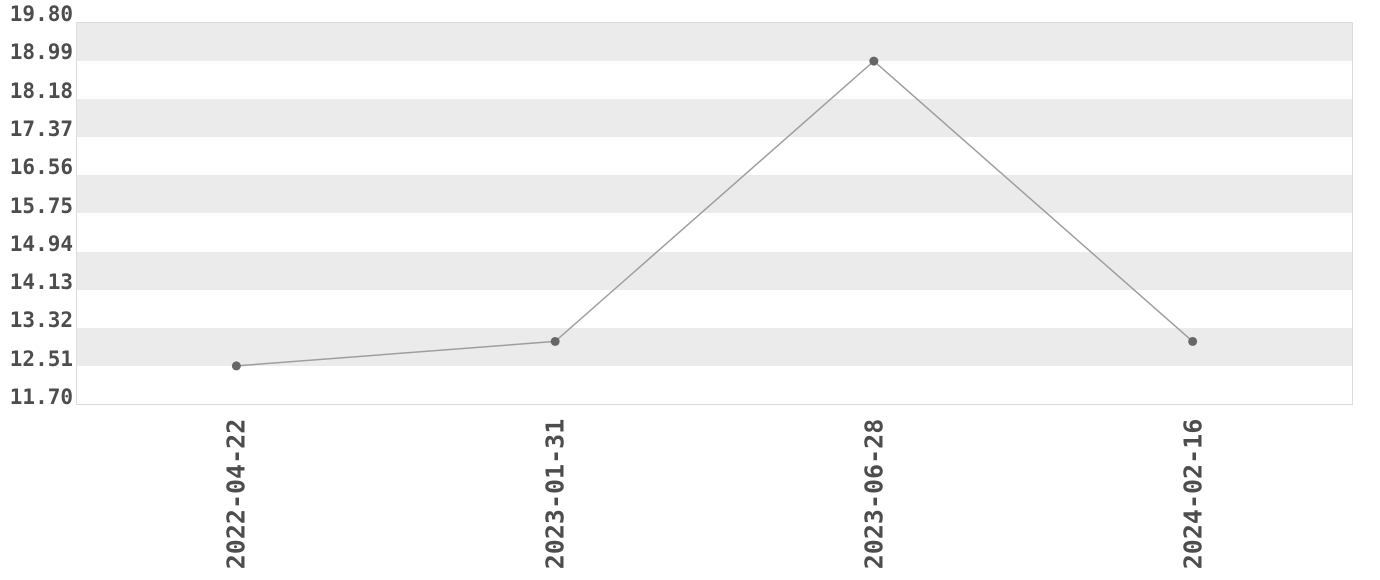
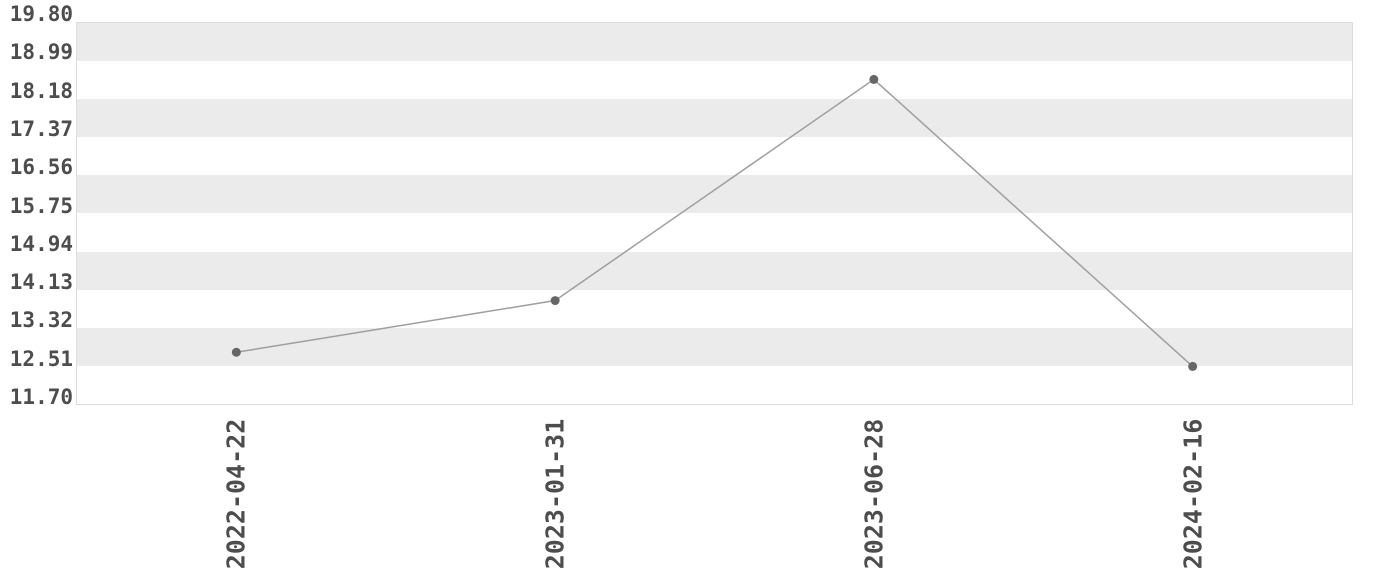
2022-04-22: 12.5 -> 12.8
2023-01-31: 13.0 -> 13.9
2023-06-28: 19.0 -> 18.6
2024-02-16: 13.0 -> 12.5
